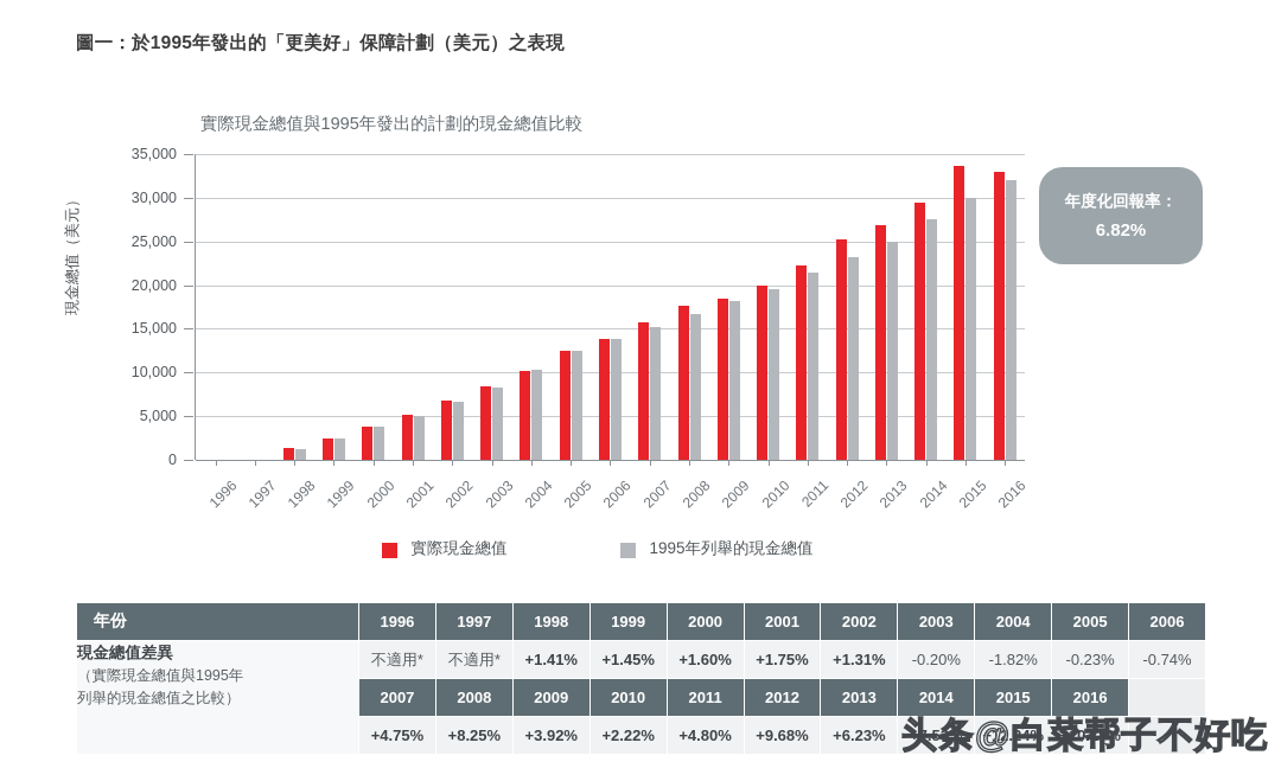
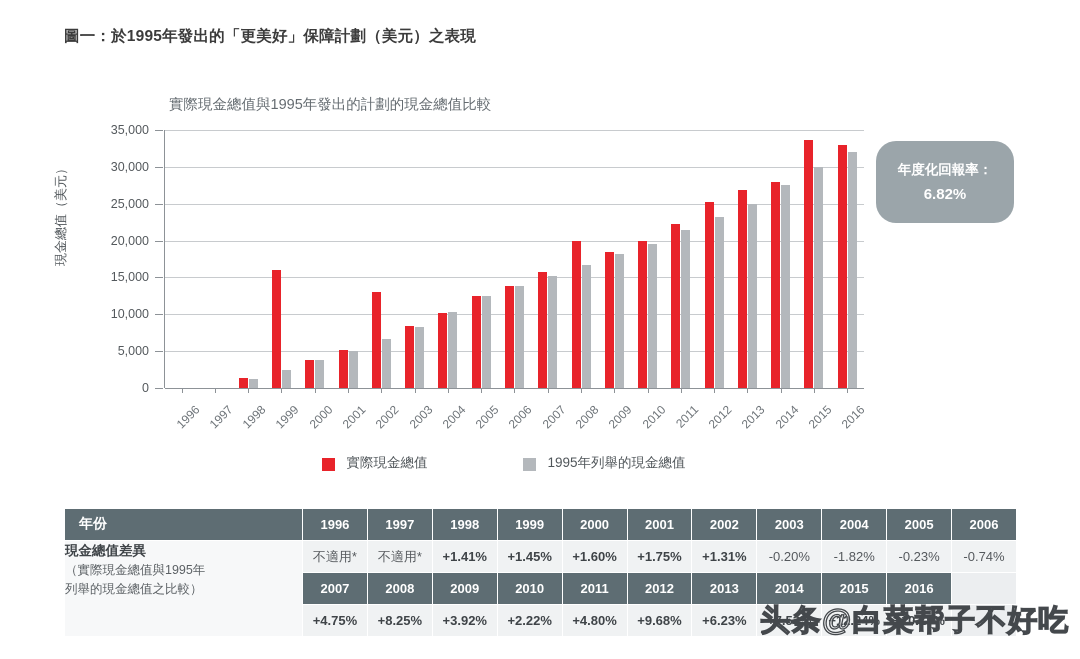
實際現金總值/1999: 2000 -> 16000
實際現金總值/2002: 7000 -> 13000
實際現金總值/2008: 18000 -> 20000
實際現金總值/2014: 30000 -> 28000
